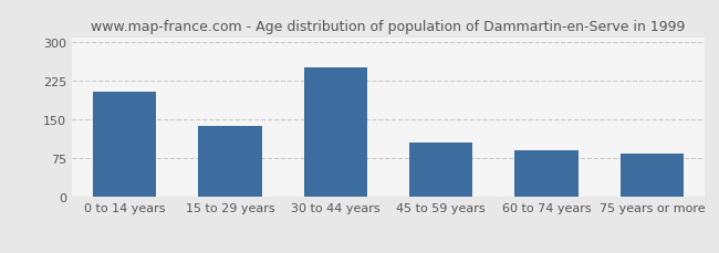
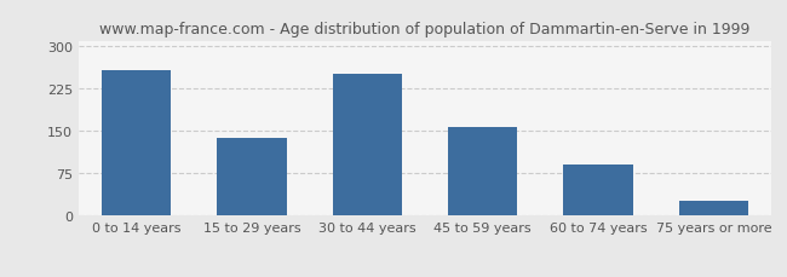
0 to 14 years: 205 -> 258
45 to 59 years: 105 -> 157
75 years or more: 85 -> 27
